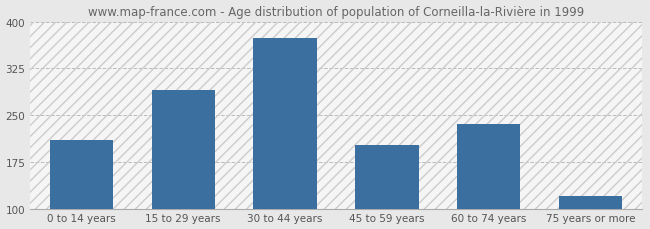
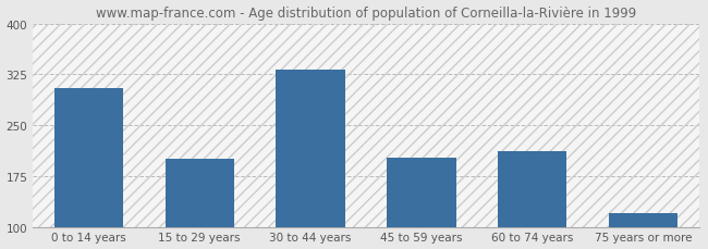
0 to 14 years: 210 -> 305
15 to 29 years: 290 -> 200
30 to 44 years: 374 -> 332
60 to 74 years: 236 -> 212
